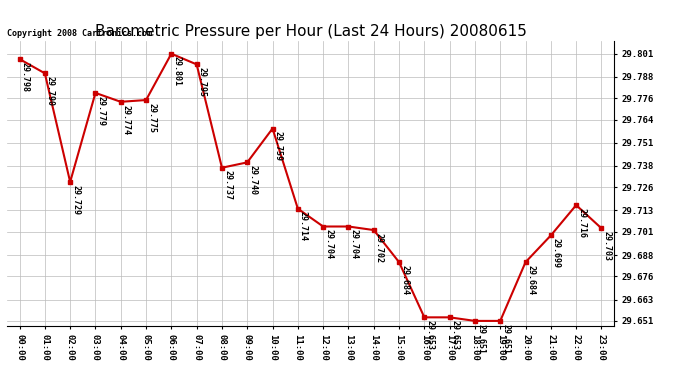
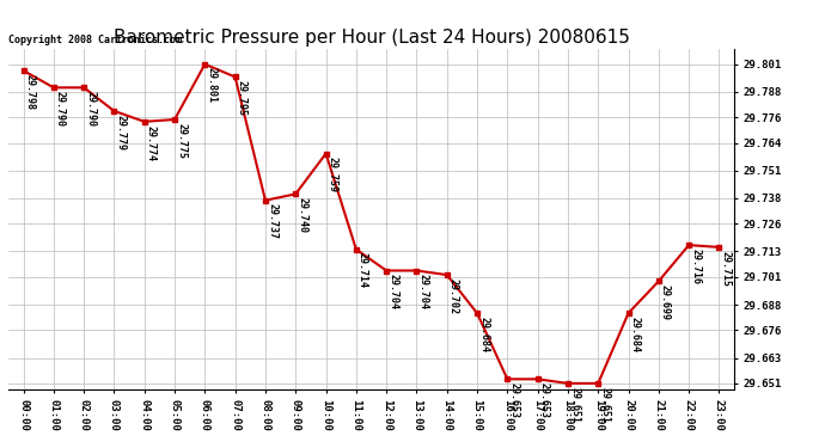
02:00: 29.729 -> 29.790
23:00: 29.703 -> 29.715
